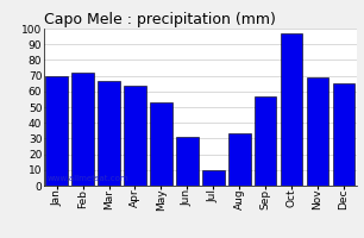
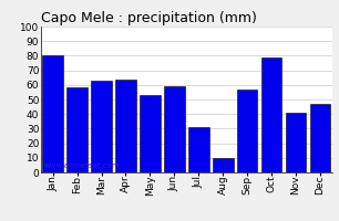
Jan: 70 -> 80
Feb: 72 -> 58
Mar: 67 -> 63
Jun: 31 -> 59
Jul: 10 -> 31
Aug: 33 -> 10
Oct: 97 -> 79
Nov: 69 -> 41
Dec: 65 -> 47
